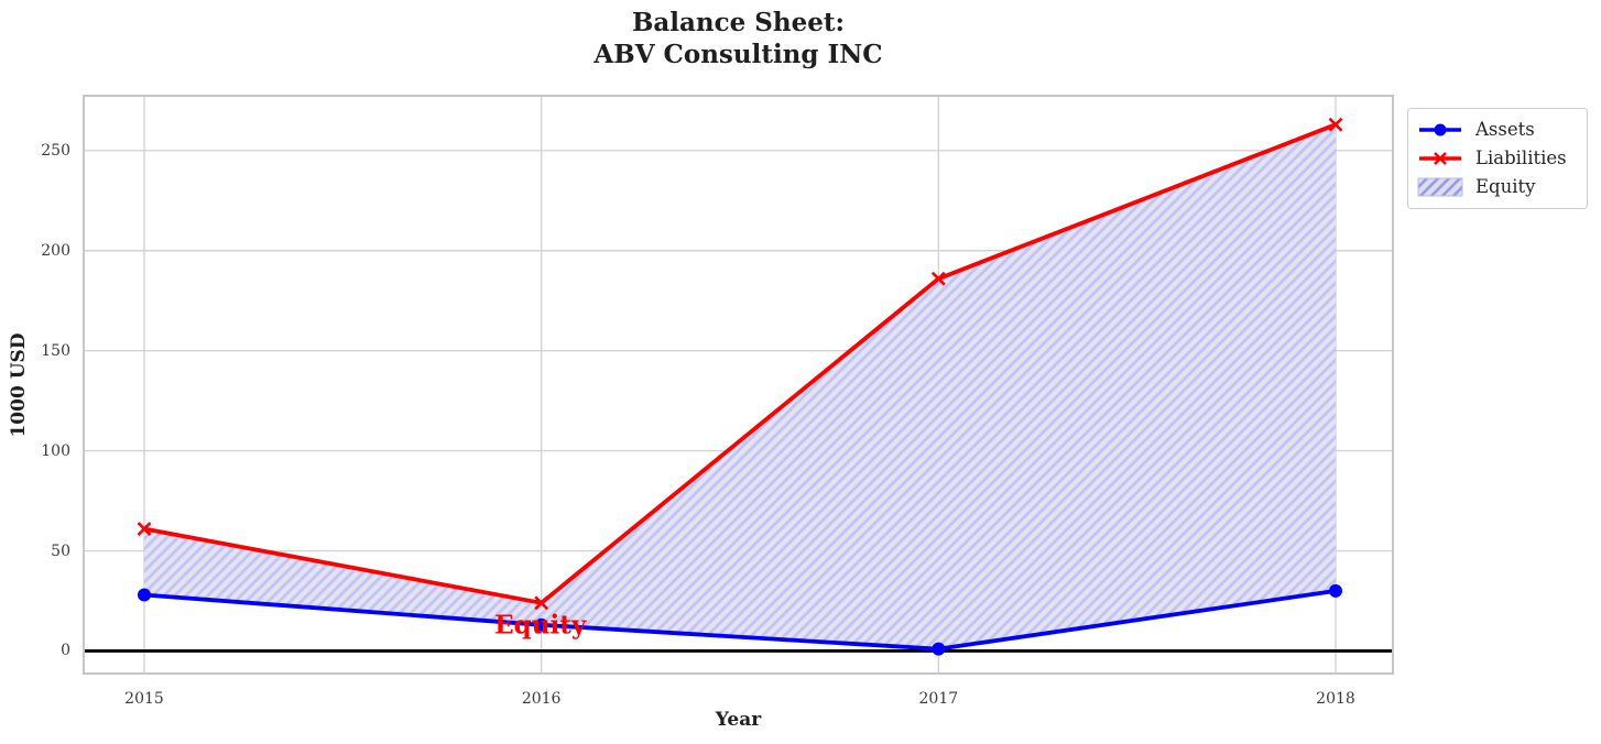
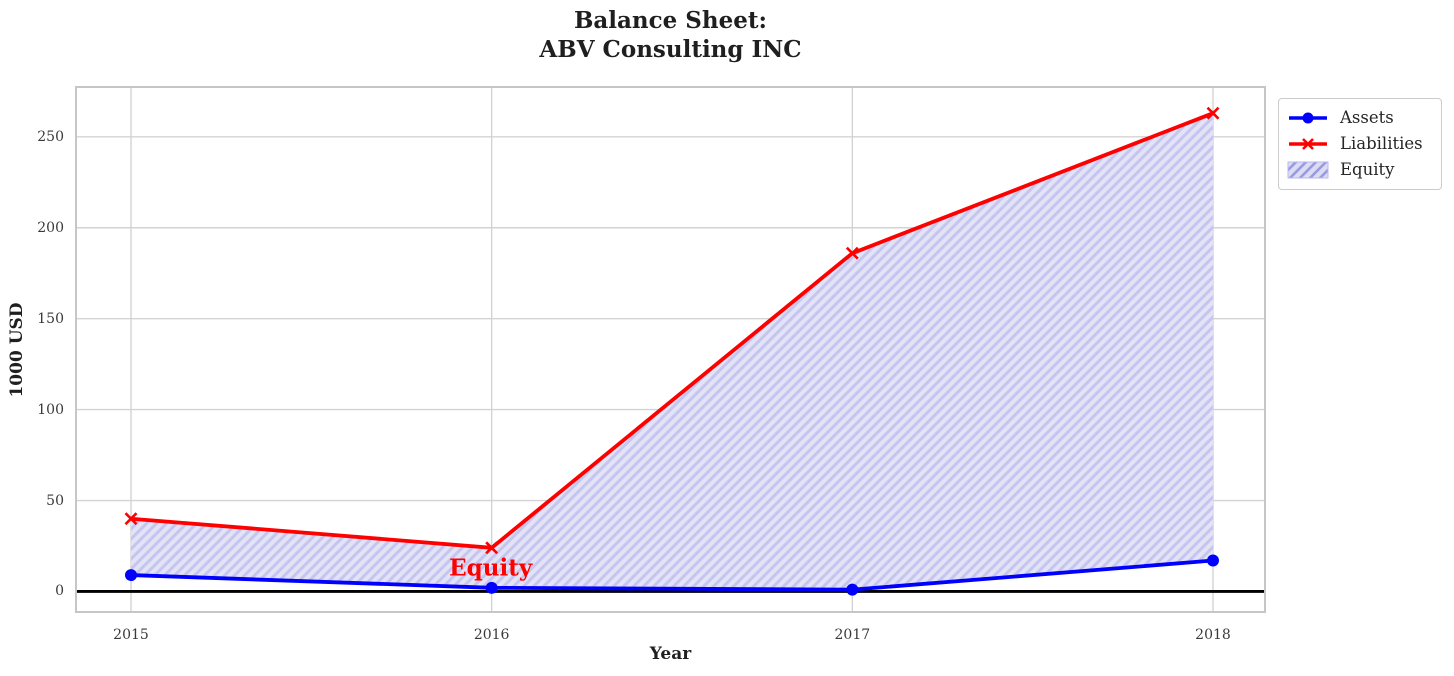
Assets/2015: 28 -> 9
Liabilities/2015: 61 -> 40
Assets/2016: 13 -> 2
Assets/2018: 30 -> 17
